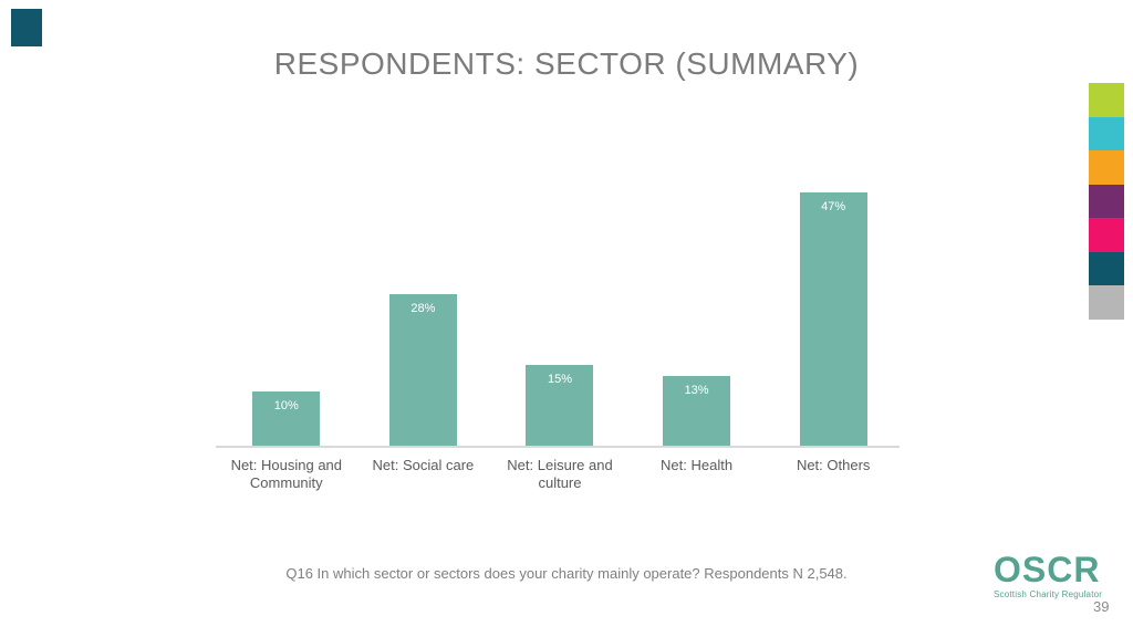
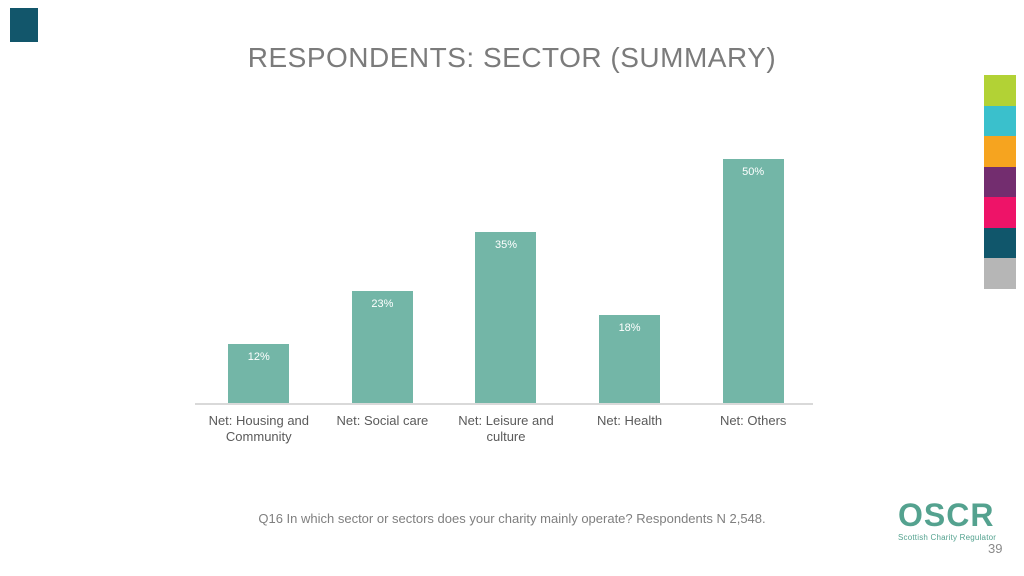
Net: Housing and Community: 10% -> 12%
Net: Social care: 28% -> 23%
Net: Leisure and culture: 15% -> 35%
Net: Health: 13% -> 18%
Net: Others: 47% -> 50%
